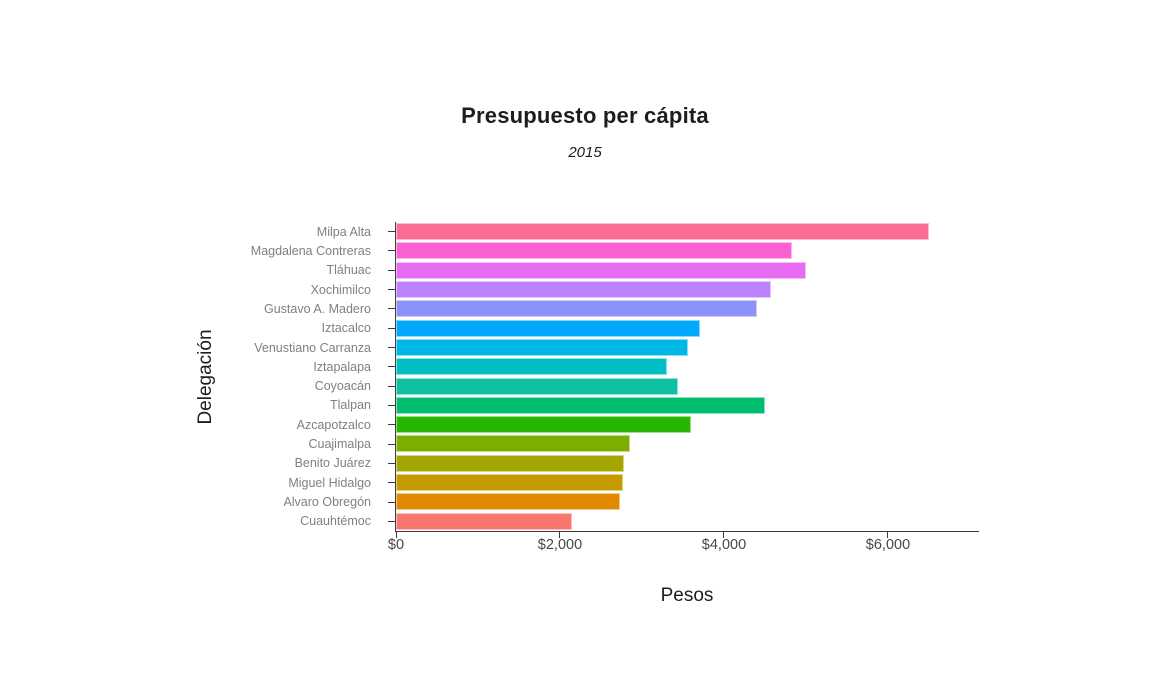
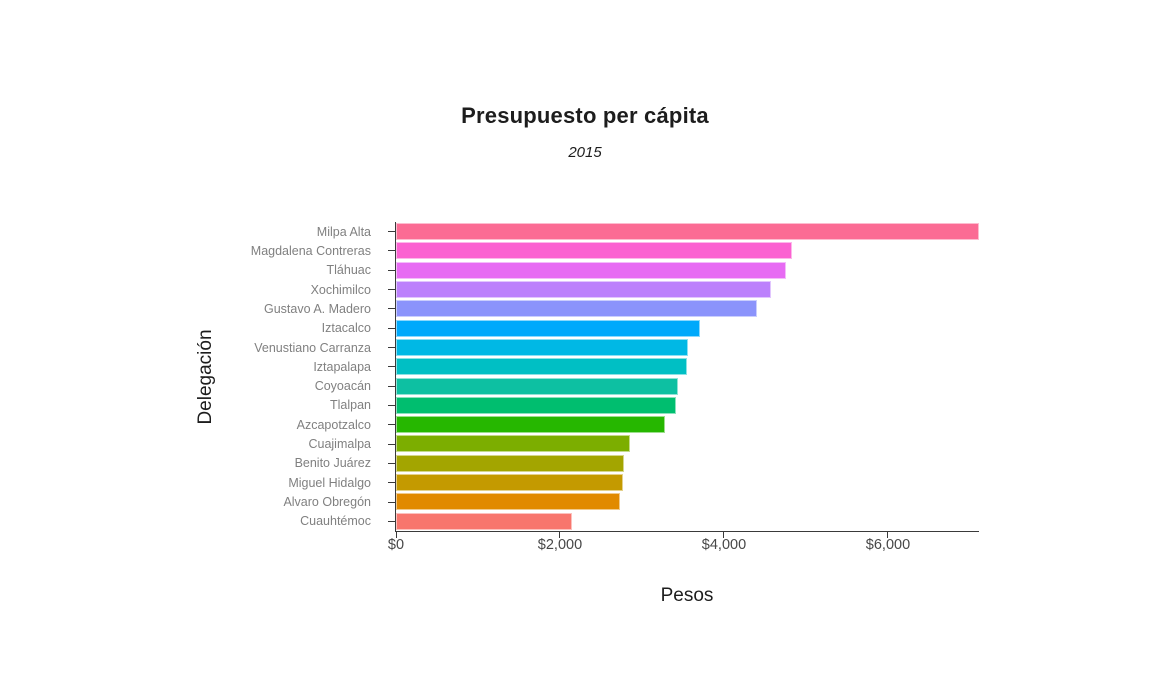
Milpa Alta: $6500 -> $7100
Tláhuac: $5000 -> $4800
Iztapalapa: $3300 -> $3600
Tlalpan: $4500 -> $3400
Azcapotzalco: $3600 -> $3300
